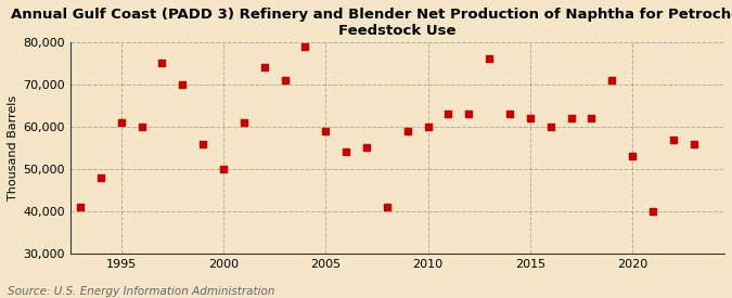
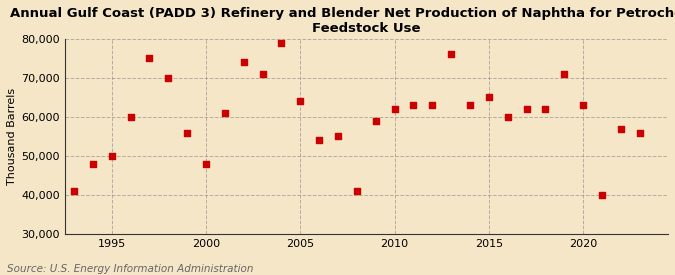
1995: 61,000 -> 50,000
2000: 50,000 -> 48,000
2005: 59,000 -> 64,000
2010: 60,000 -> 62,000
2015: 62,000 -> 65,000
2020: 53,000 -> 63,000
